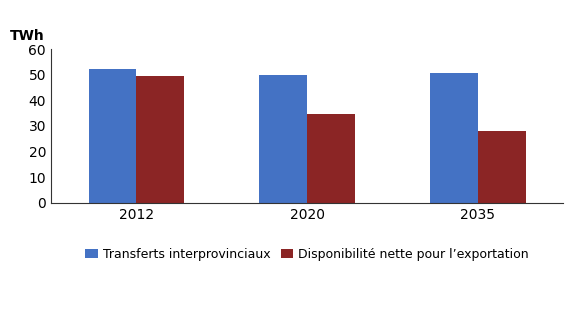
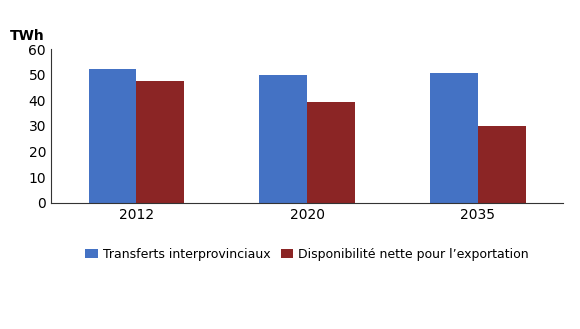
Disponibilité nette pour l’exportation/2012: 49.5 -> 47.5
Disponibilité nette pour l’exportation/2020: 34.5 -> 39.5
Disponibilité nette pour l’exportation/2035: 28.0 -> 30.0
